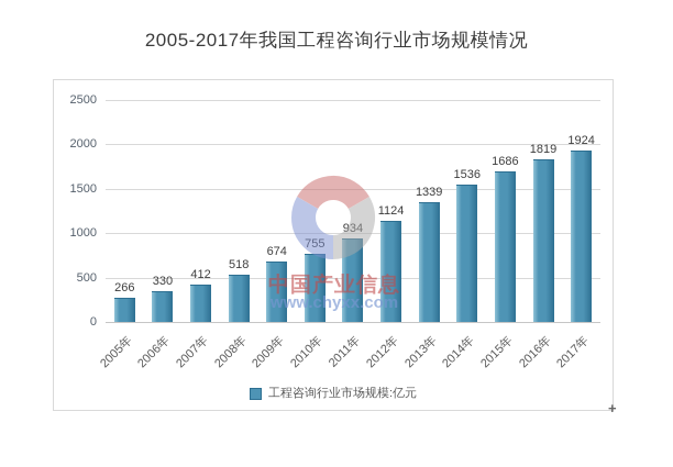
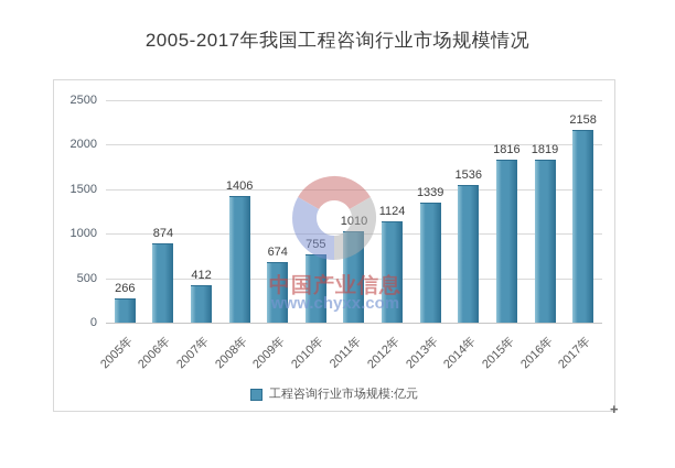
2006年: 330 -> 874
2008年: 518 -> 1406
2011年: 934 -> 1010
2015年: 1686 -> 1816
2017年: 1924 -> 2158
